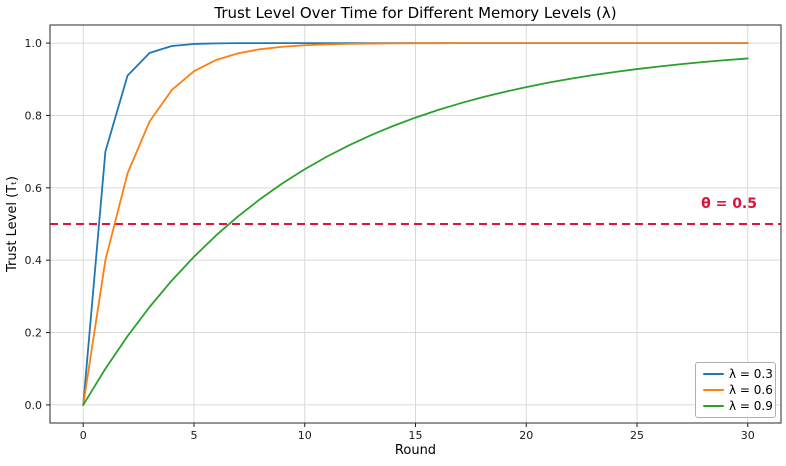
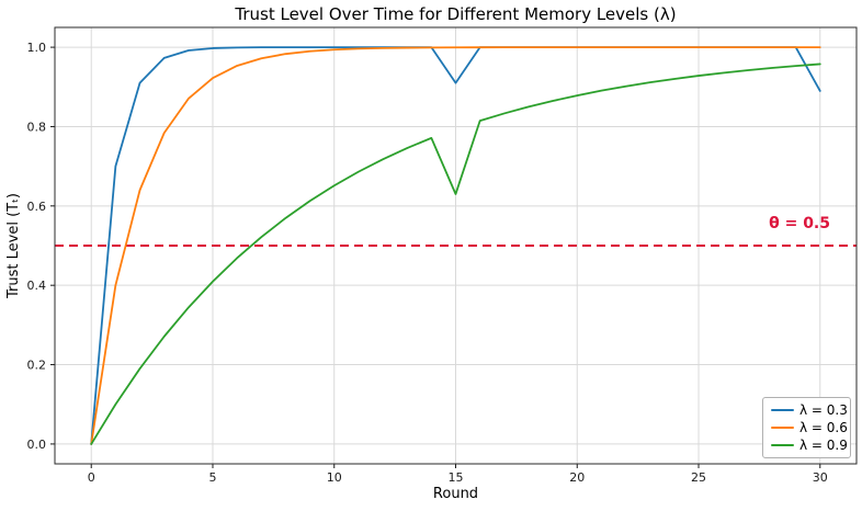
λ = 0.3/15: 1.00 -> 0.91
λ = 0.9/15: 0.79 -> 0.63
λ = 0.3/30: 1.00 -> 0.89
